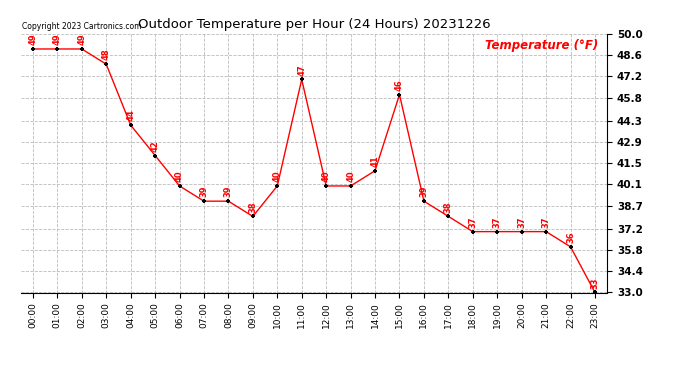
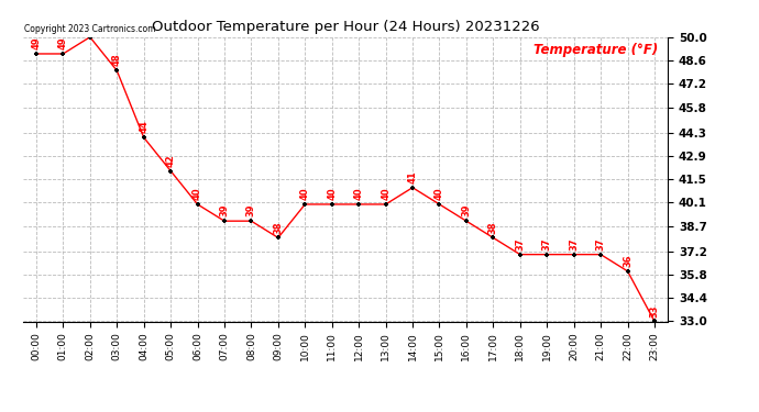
02:00: 49 -> 50
11:00: 47 -> 40
15:00: 46 -> 40
